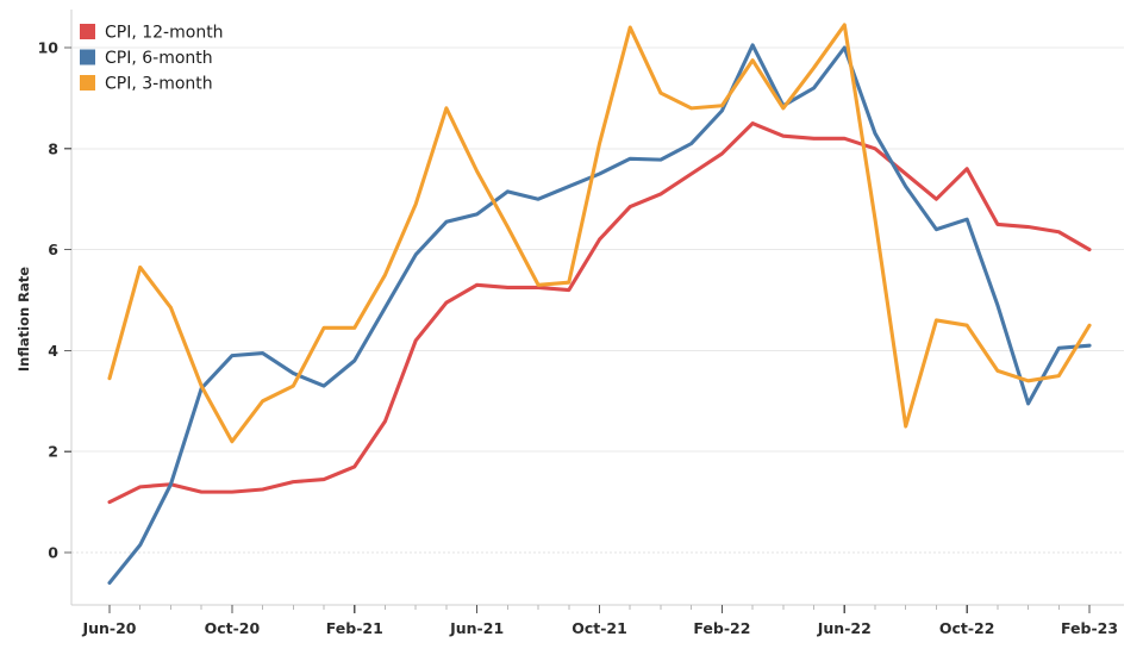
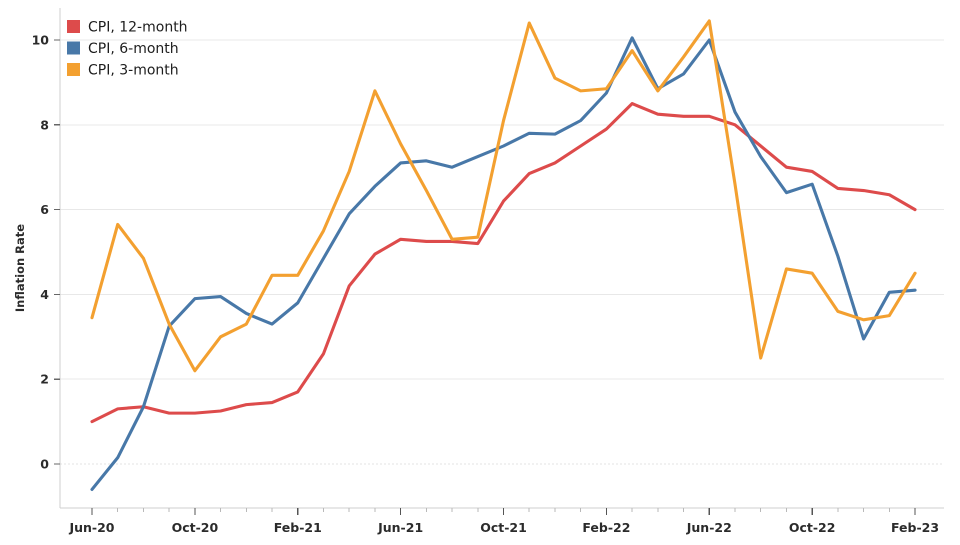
CPI, 6-month/Jun-21: 6.7 -> 7.1
CPI, 12-month/Oct-22: 7.6 -> 6.9
